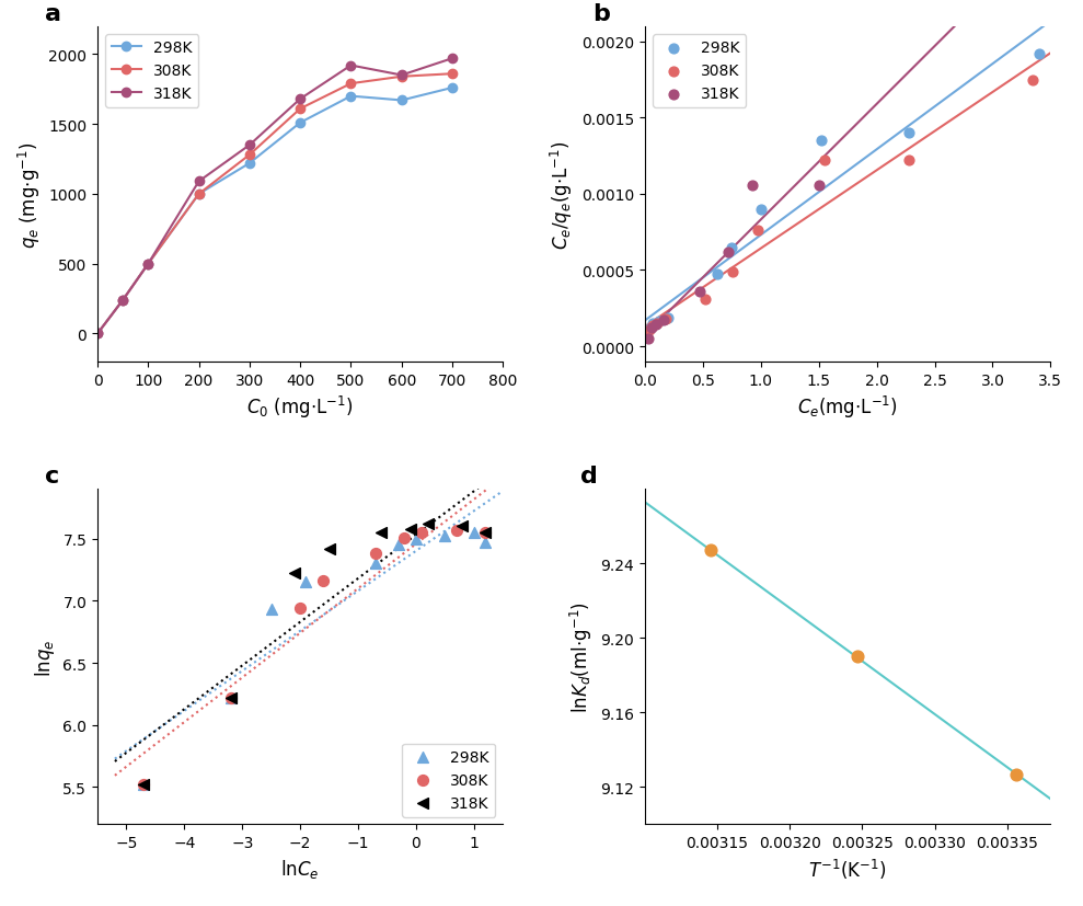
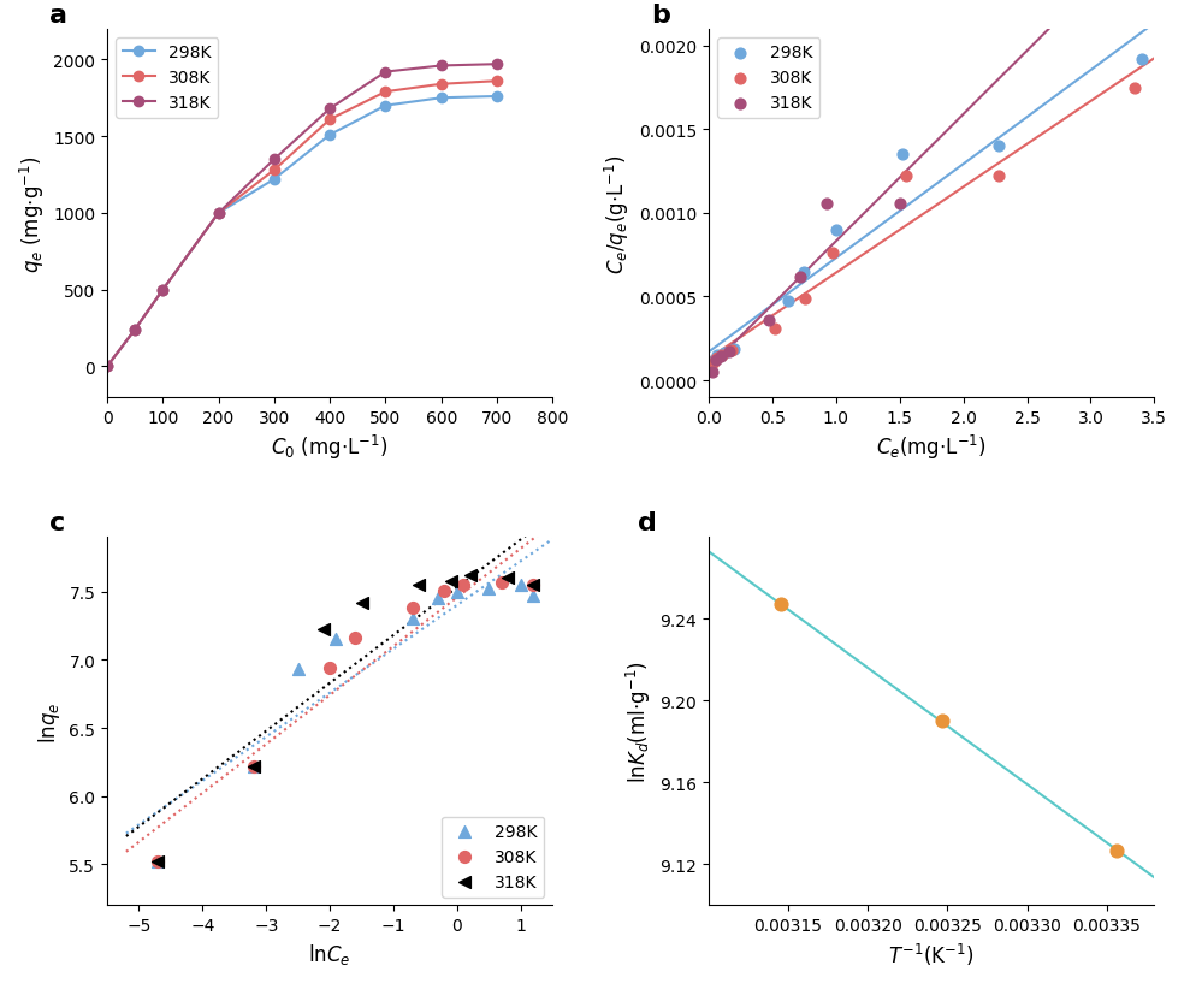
318K/200: 1090 -> 1000
298K/600: 1670 -> 1750
318K/600: 1850 -> 1960
